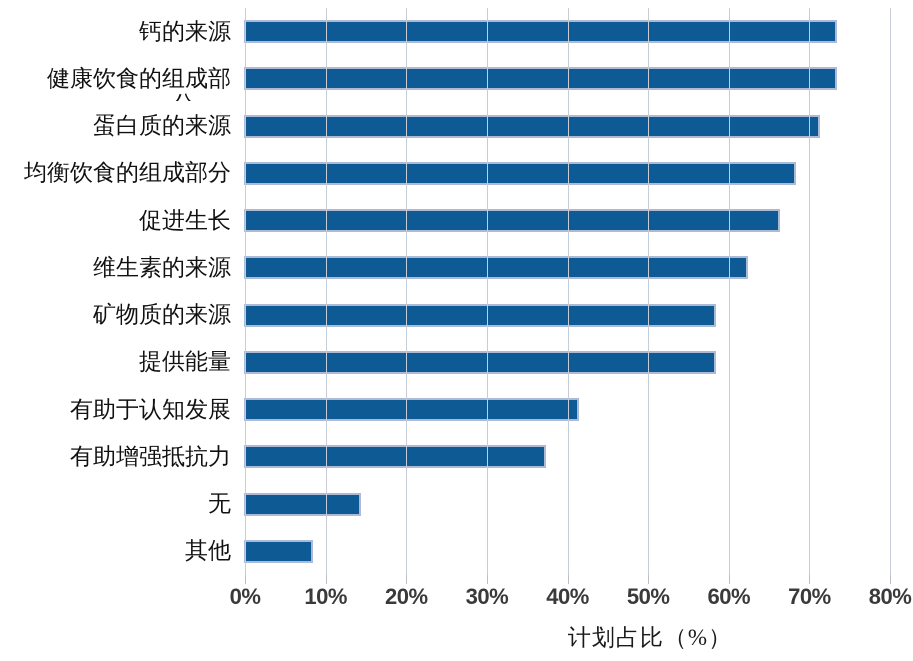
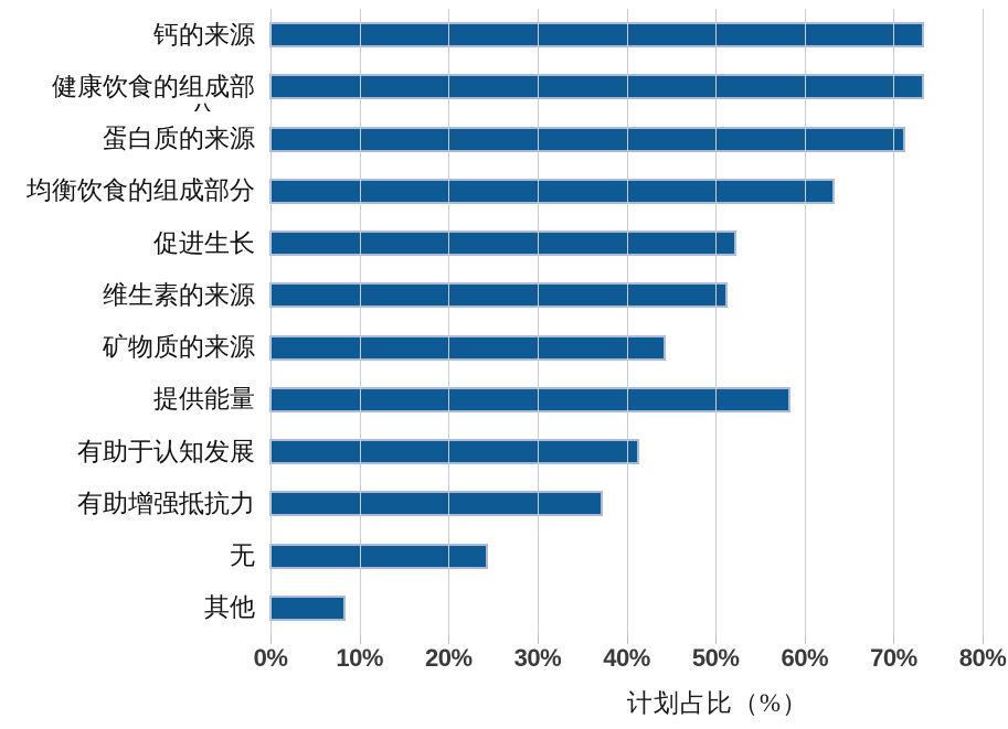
均衡饮食的组成部分: 68% -> 63%
促进生长: 66% -> 52%
维生素的来源: 62% -> 51%
矿物质的来源: 58% -> 44%
无: 14% -> 24%
